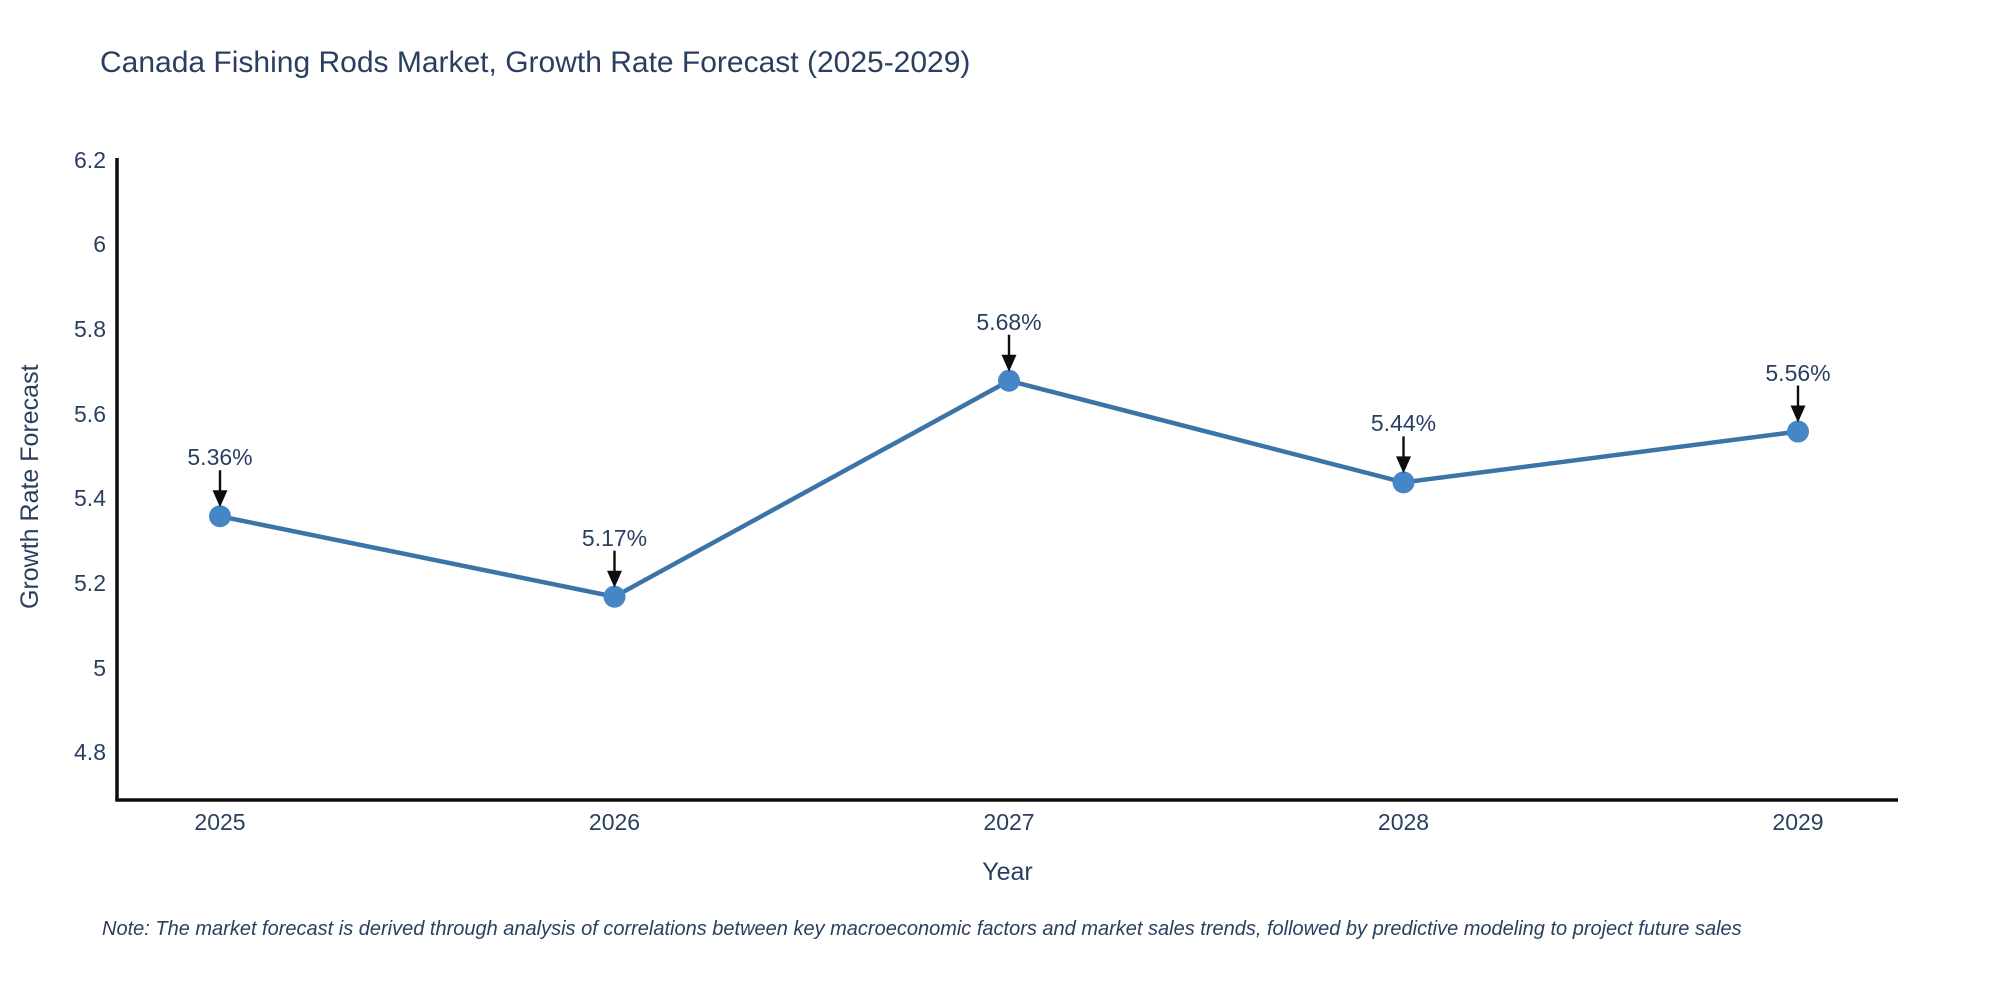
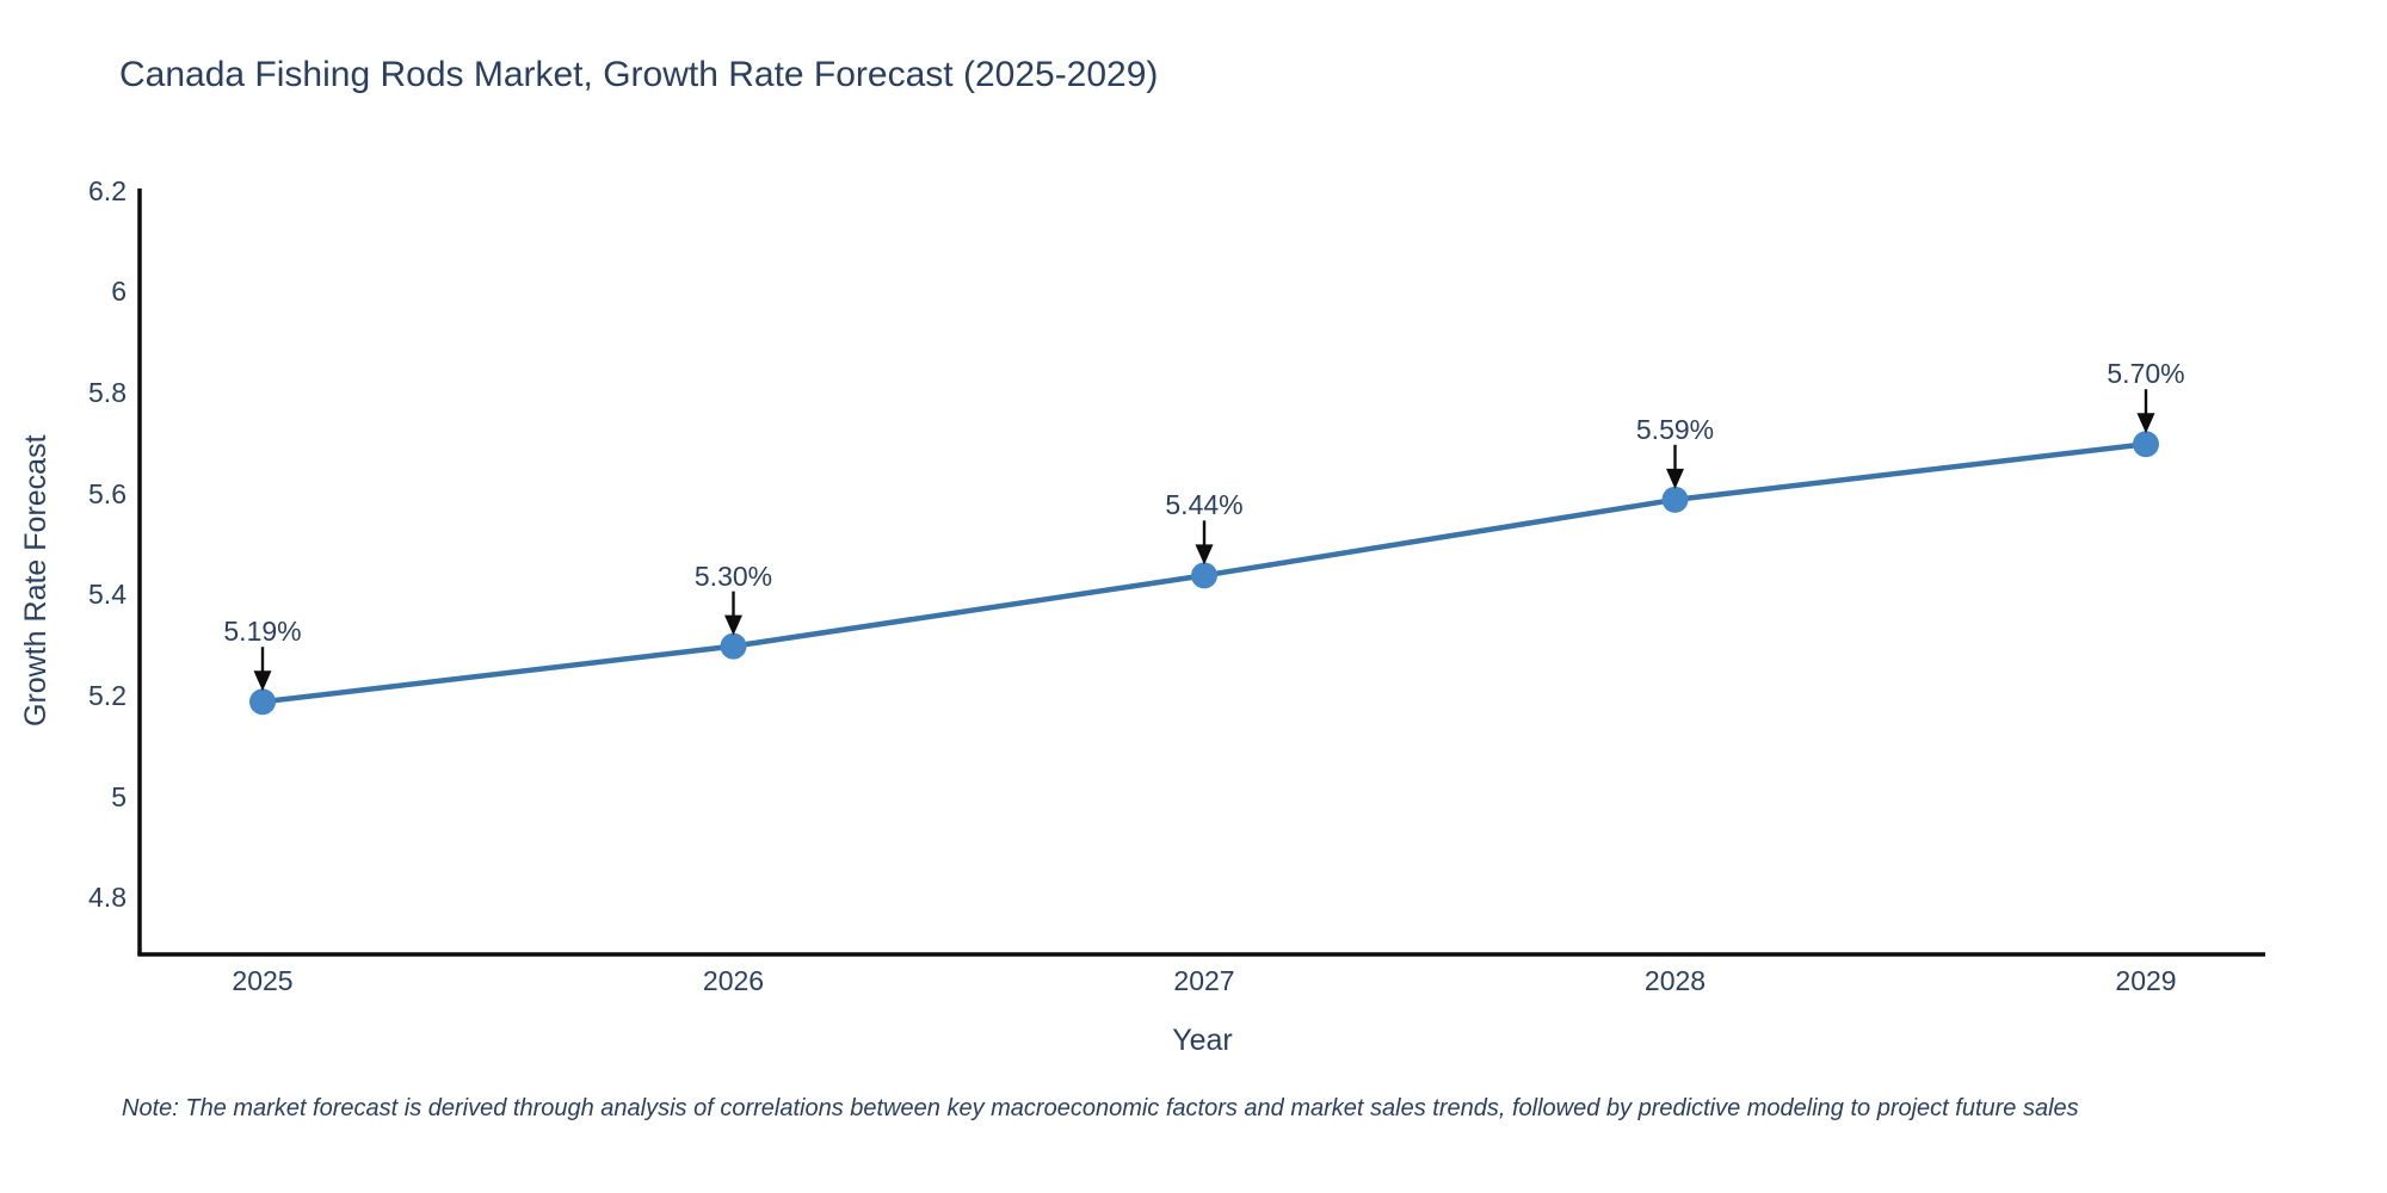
2025: 5.36% -> 5.19%
2026: 5.17% -> 5.30%
2027: 5.68% -> 5.44%
2028: 5.44% -> 5.59%
2029: 5.56% -> 5.70%
